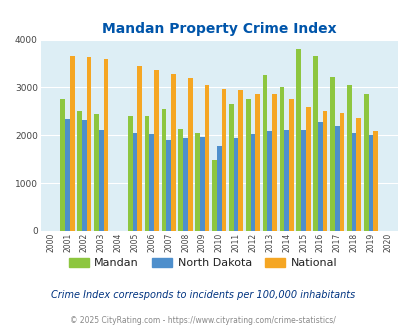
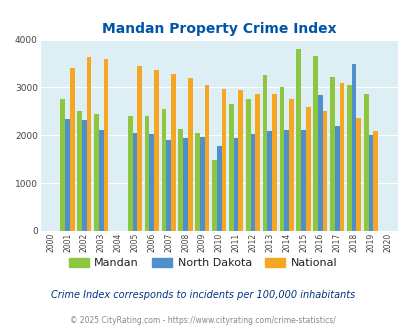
National/2001: 3650 -> 3400
North Dakota/2016: 2280 -> 2850
National/2017: 2460 -> 3100
North Dakota/2018: 2050 -> 3500
